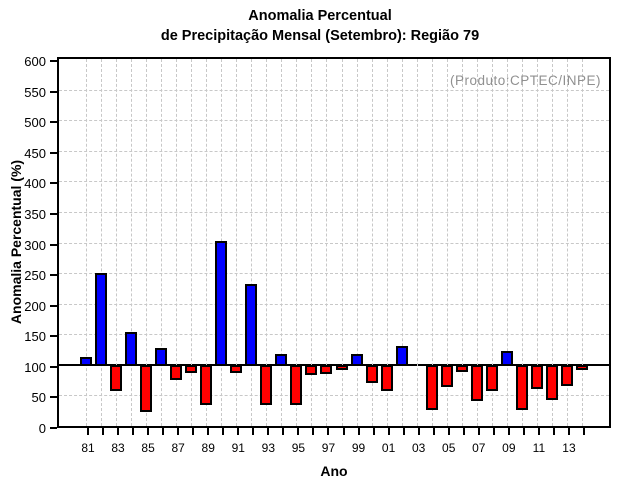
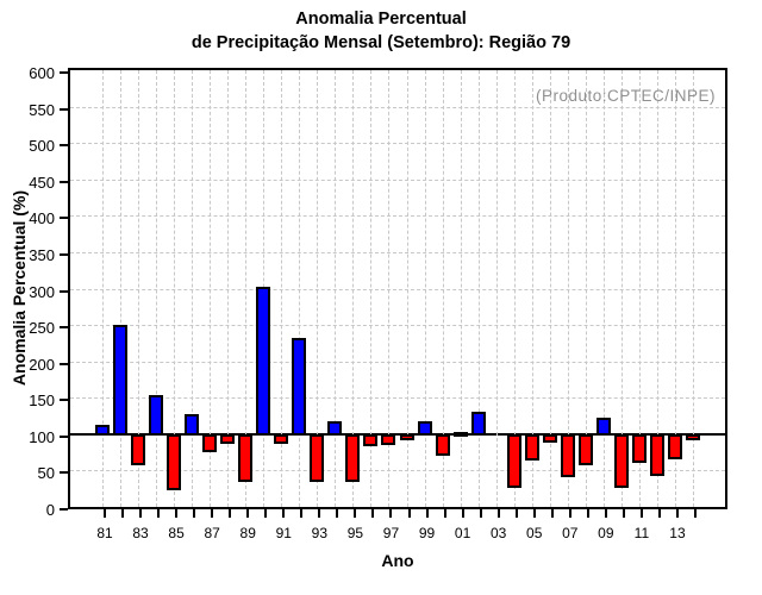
01: 60 -> 100
